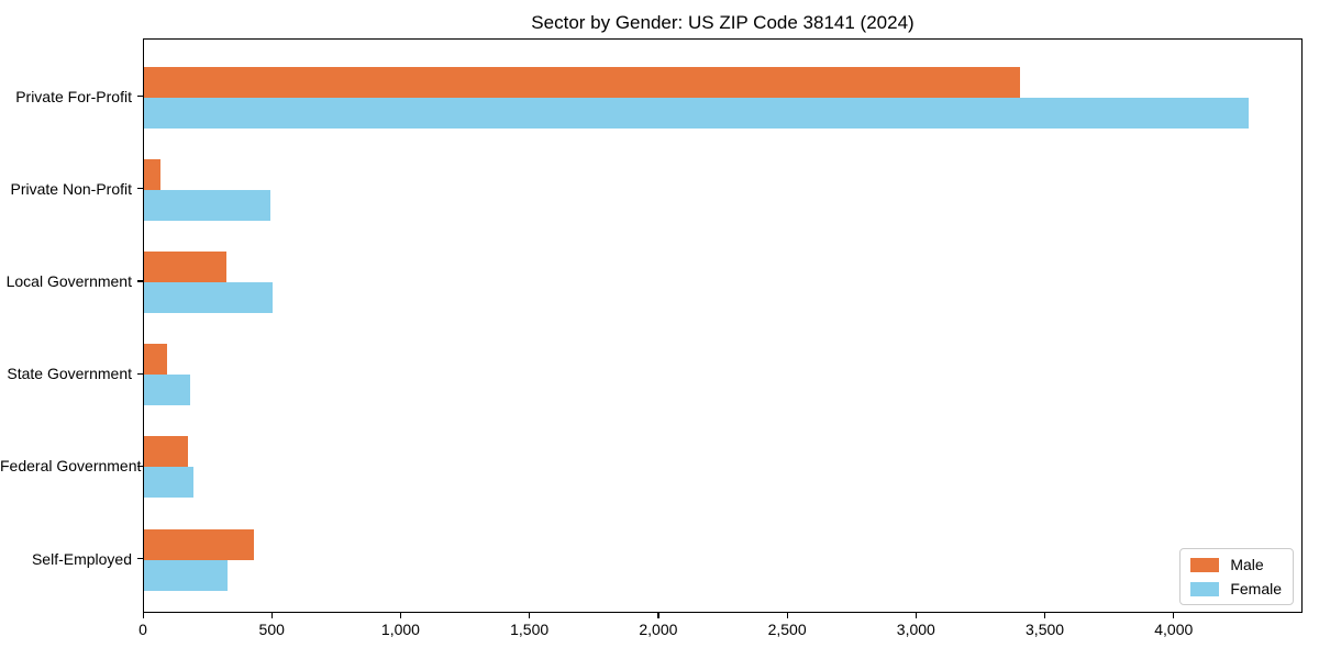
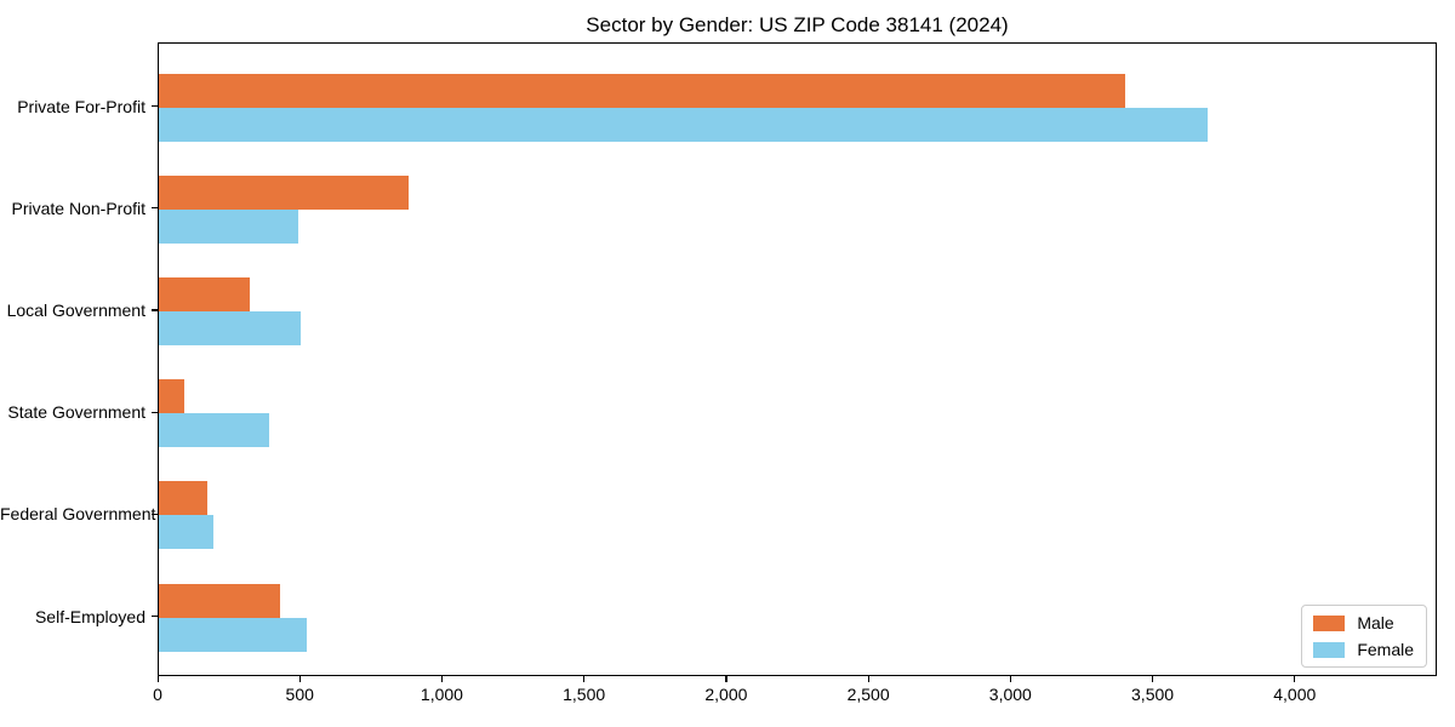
Female/Private For-Profit: 4280 -> 3690
Male/Private Non-Profit: 60 -> 880
Female/State Government: 180 -> 390
Female/Self-Employed: 320 -> 520
